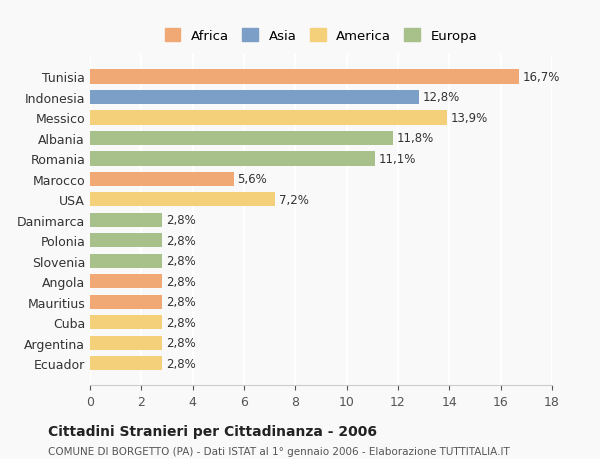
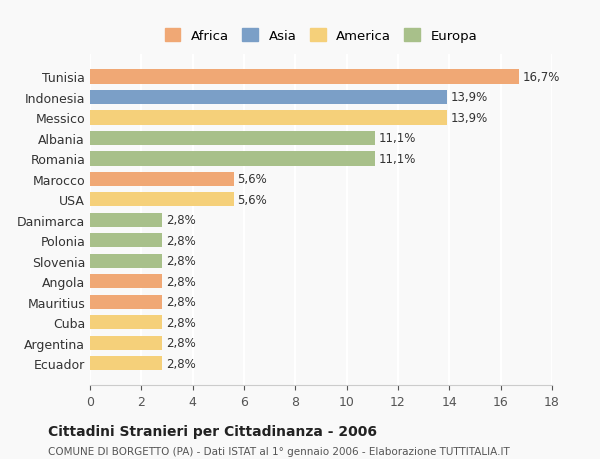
Indonesia: 12,8% -> 13,9%
Albania: 11,8% -> 11,1%
USA: 7,2% -> 5,6%
